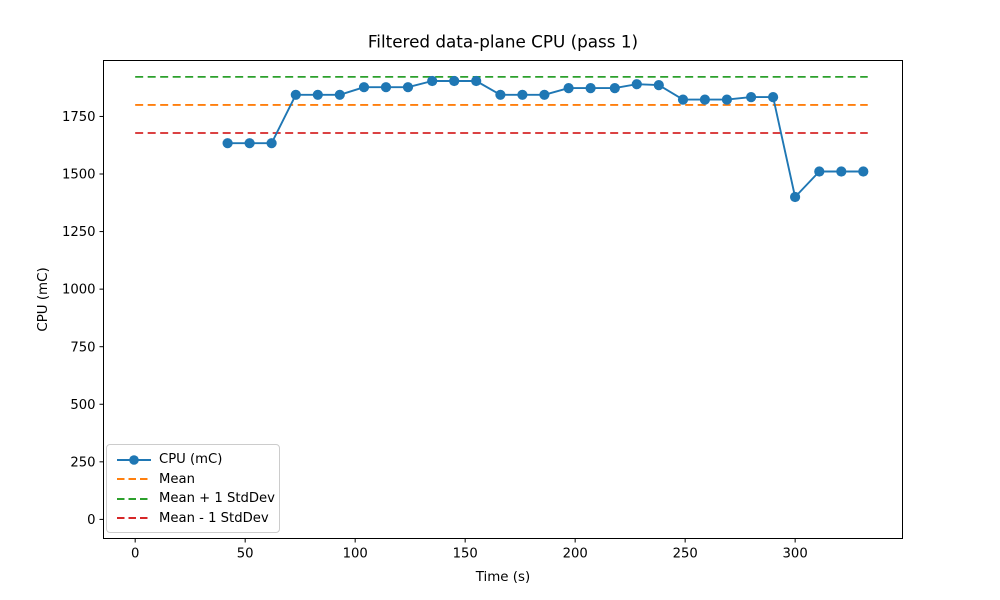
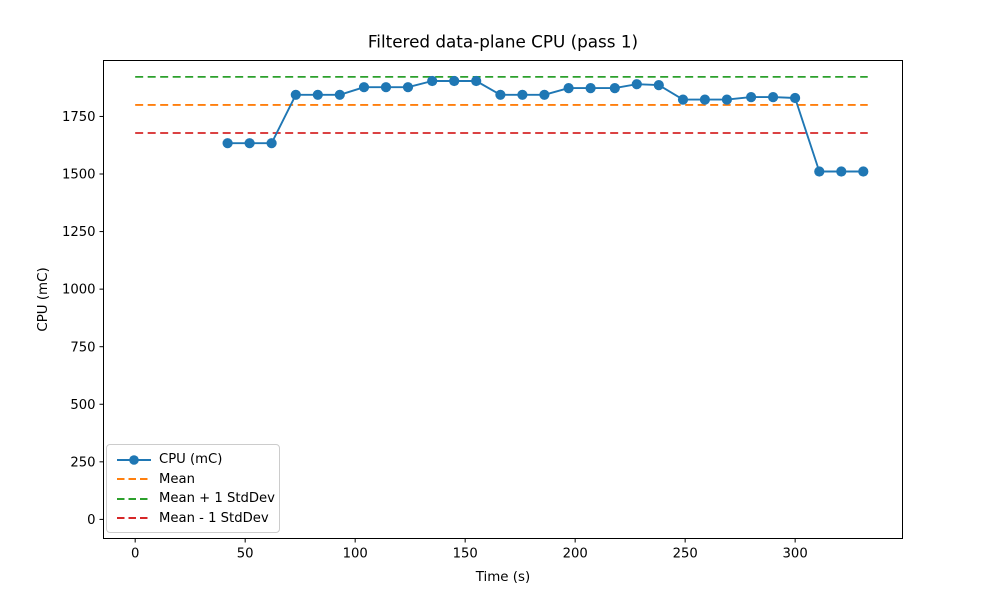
300: 1400 -> 1830
